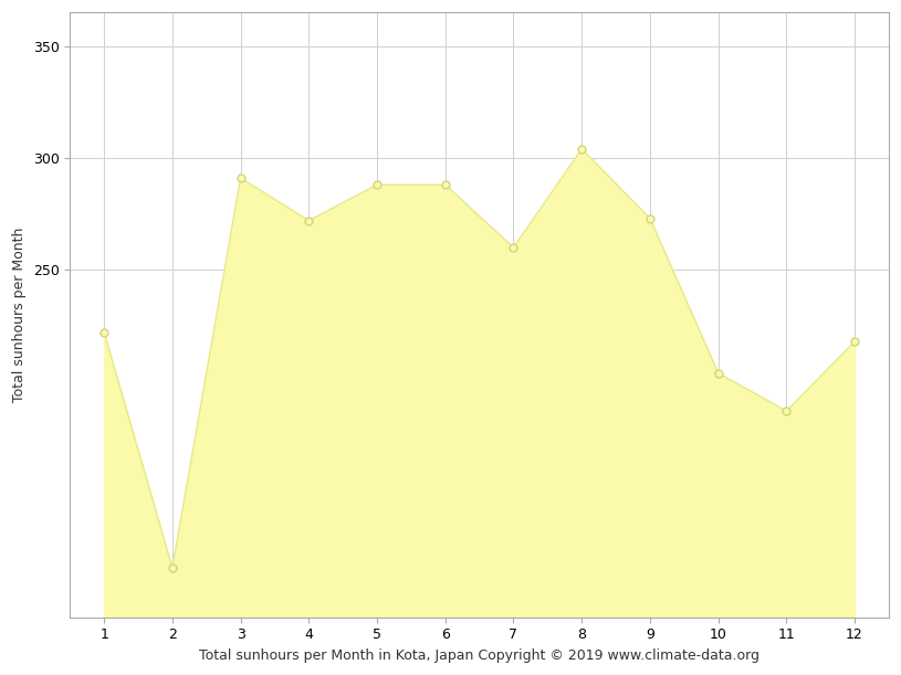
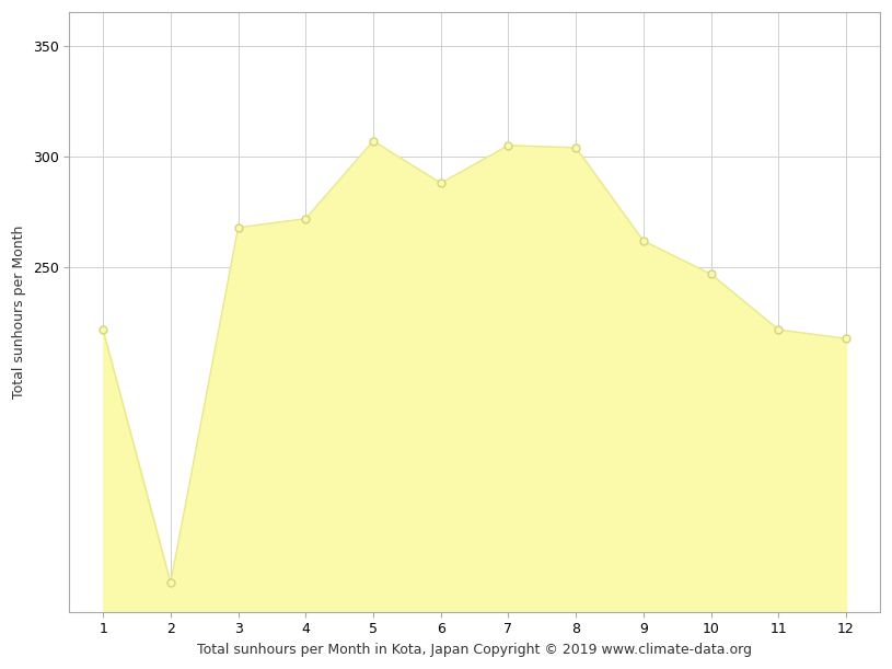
2: 117 -> 108
3: 291 -> 268
5: 288 -> 307
7: 260 -> 305
9: 273 -> 262
10: 204 -> 247
11: 187 -> 222
